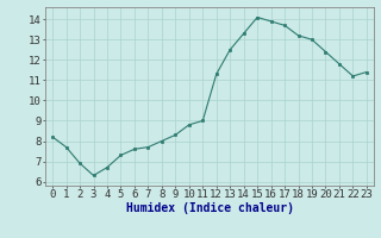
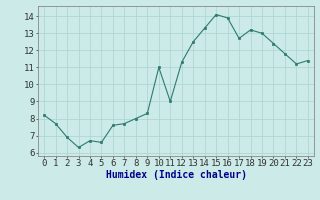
5: 7.3 -> 6.6
10: 8.8 -> 11.0
17: 13.7 -> 12.7
